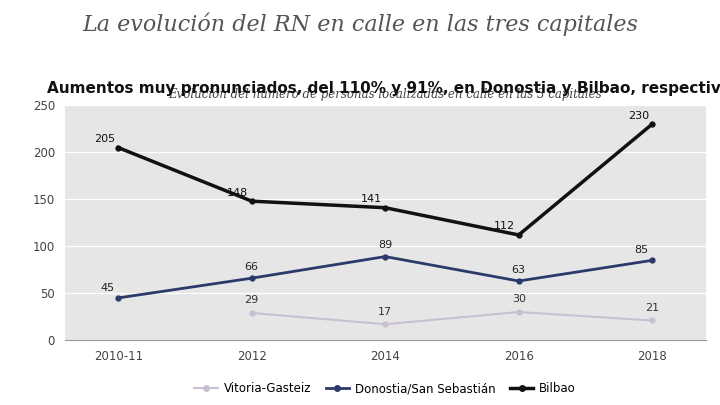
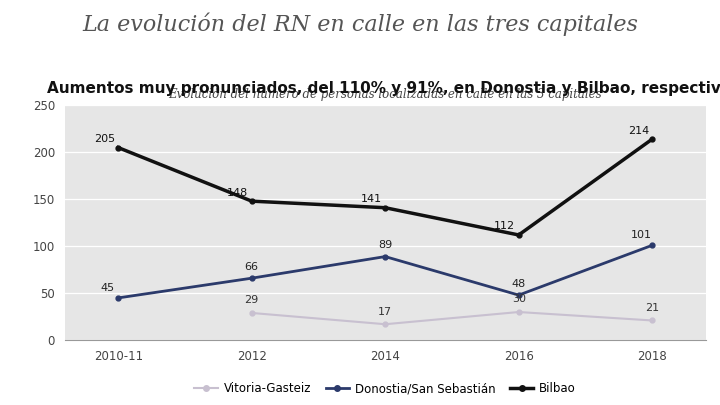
Donostia/San Sebastián/2016: 63 -> 48
Donostia/San Sebastián/2018: 85 -> 101
Bilbao/2018: 230 -> 214
